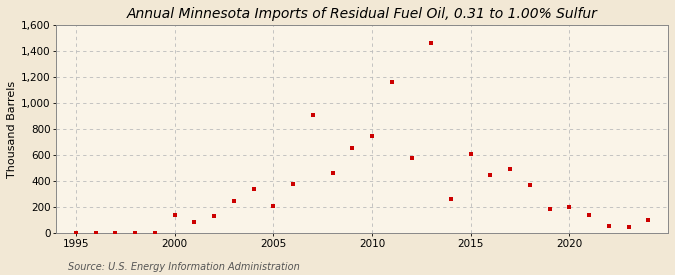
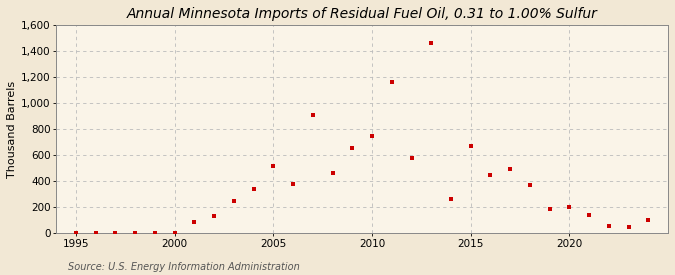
2000: 140 -> 0
2005: 210 -> 520
2015: 610 -> 670
